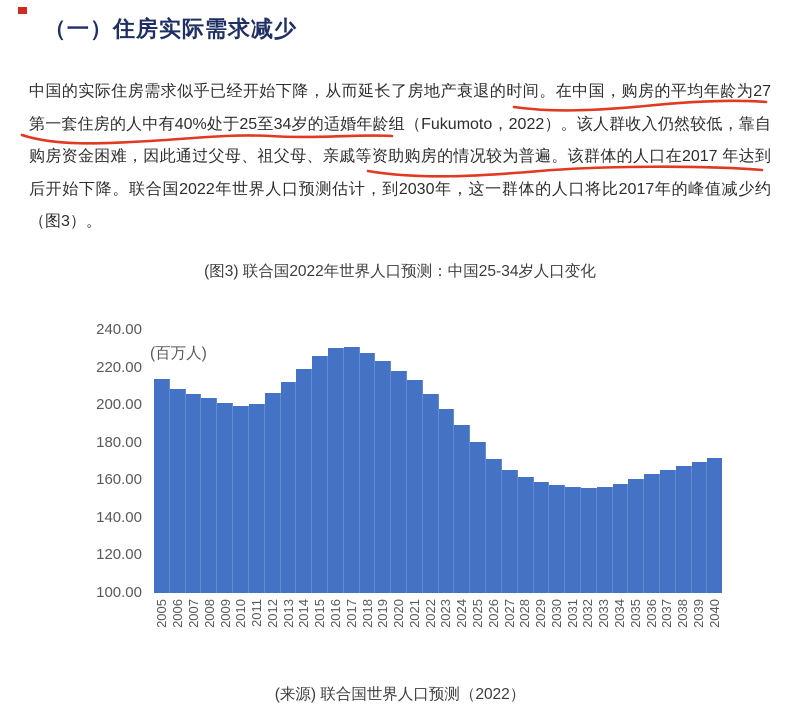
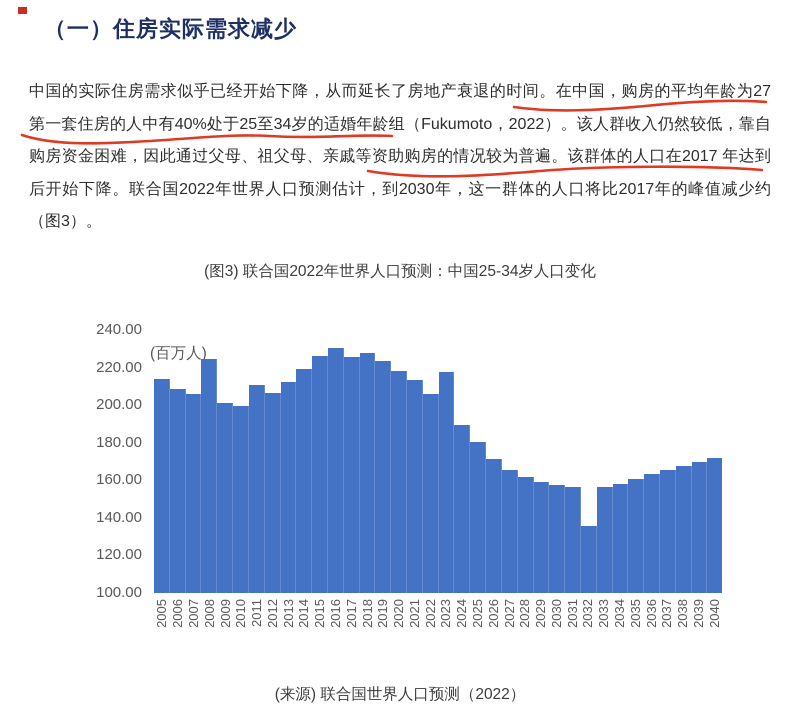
2008: 204 -> 225
2011: 201 -> 211
2017: 231 -> 226
2023: 198 -> 218
2032: 156 -> 136
